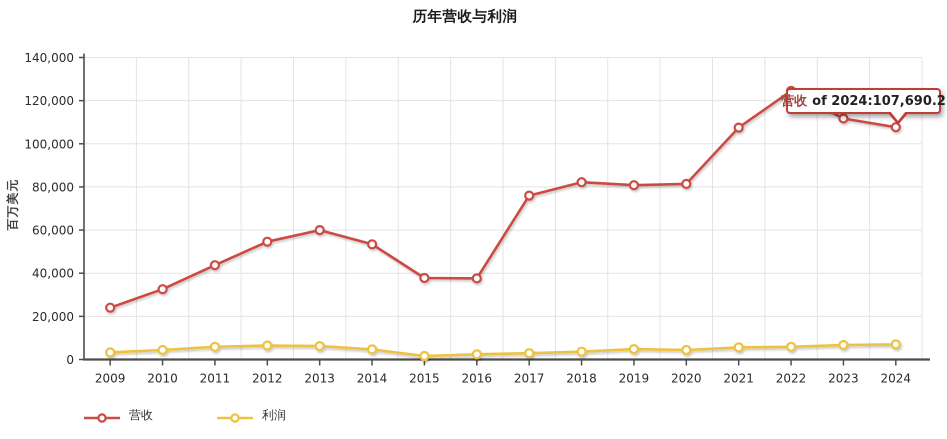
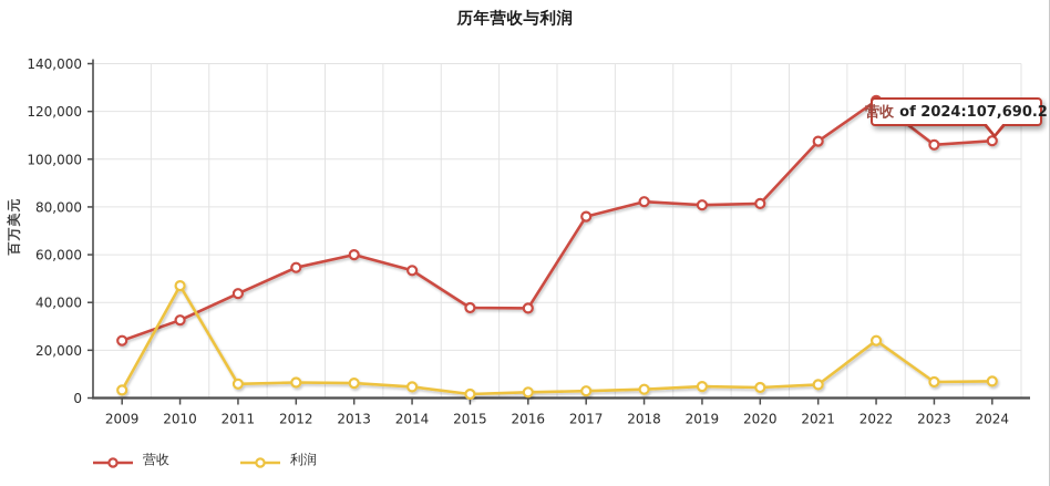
利润/2010: 4000 -> 47000
利润/2022: 6000 -> 24000
营收/2023: 112000 -> 106000
